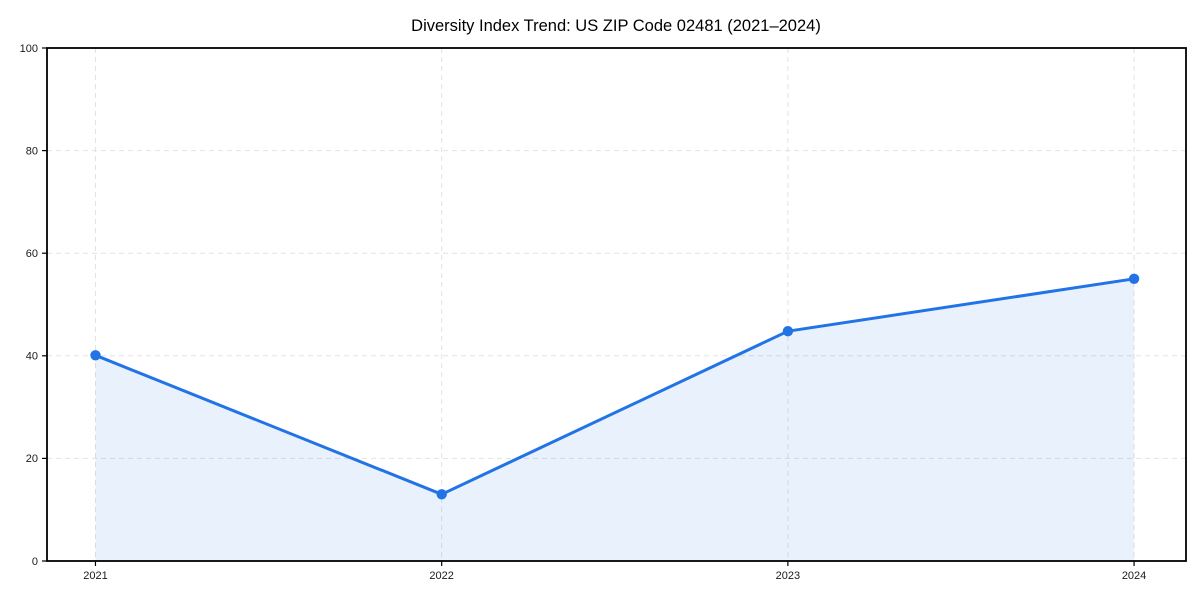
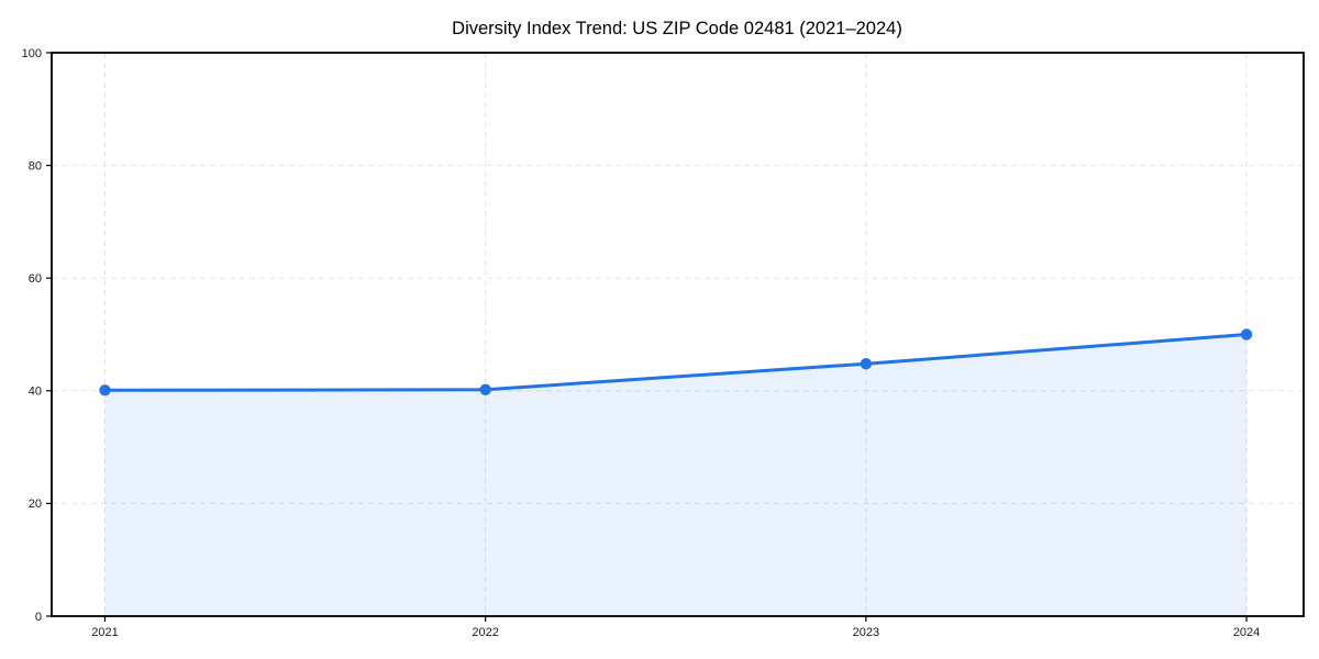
2022: 13 -> 40
2024: 55 -> 50
